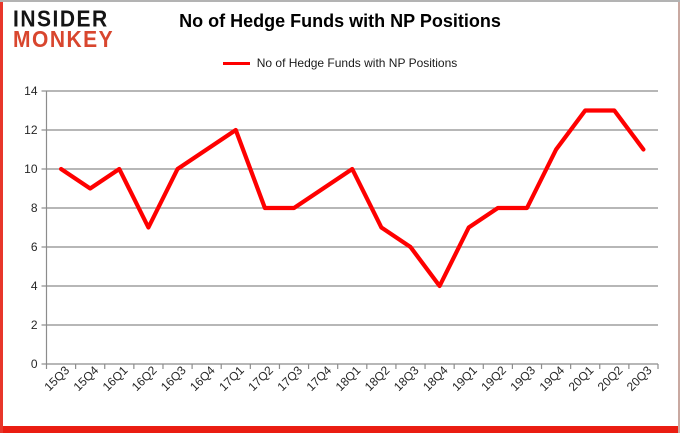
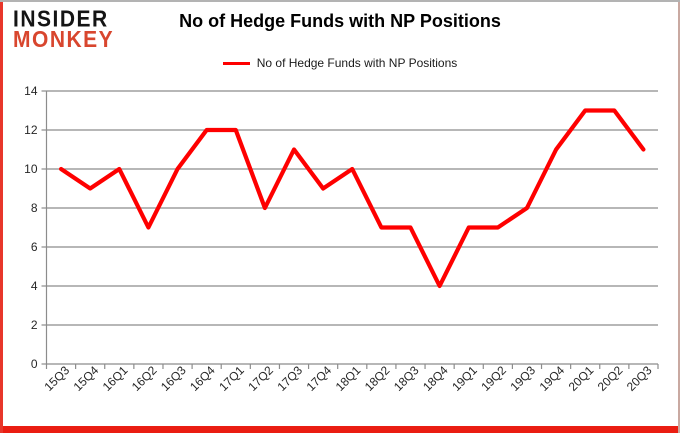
16Q4: 11 -> 12
17Q3: 8 -> 11
18Q3: 6 -> 7
19Q2: 8 -> 7
